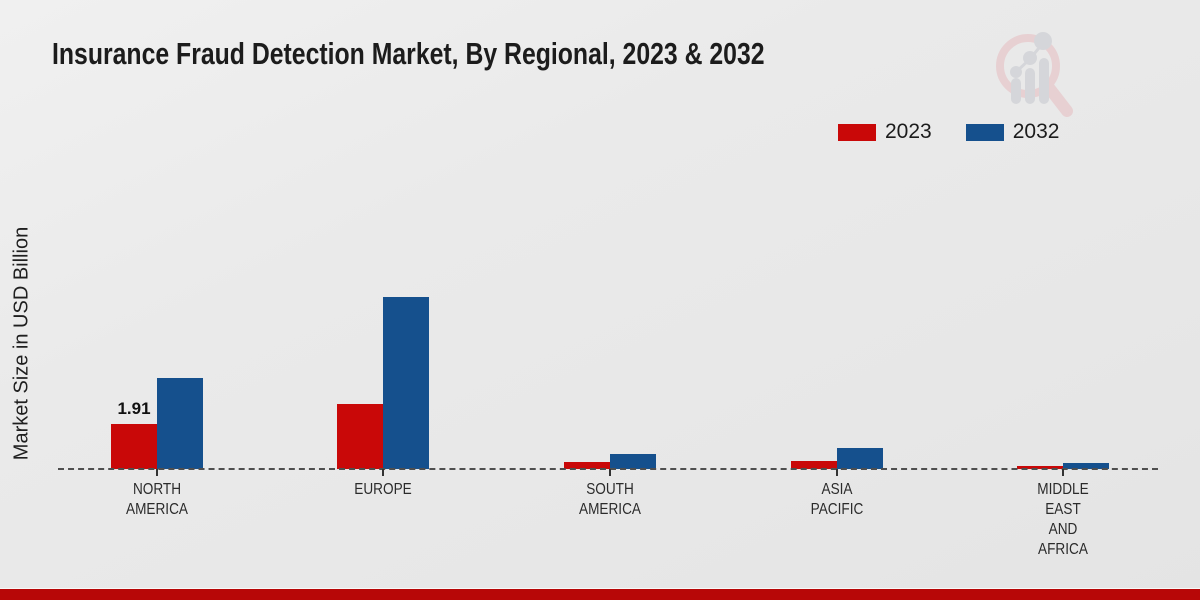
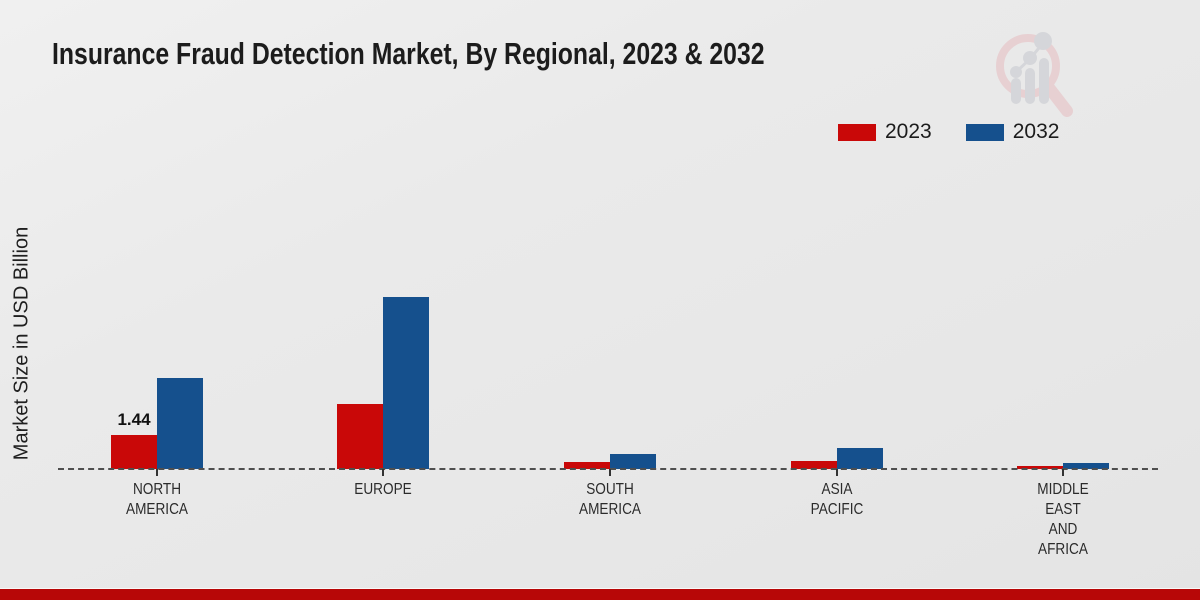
2023/NORTH AMERICA: 1.91 -> 1.44
